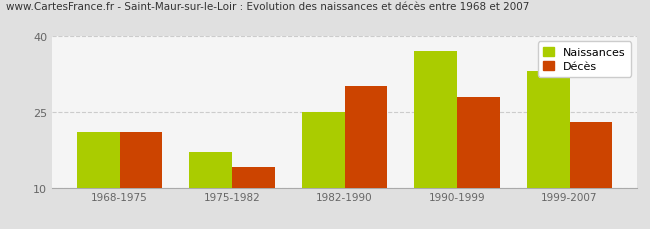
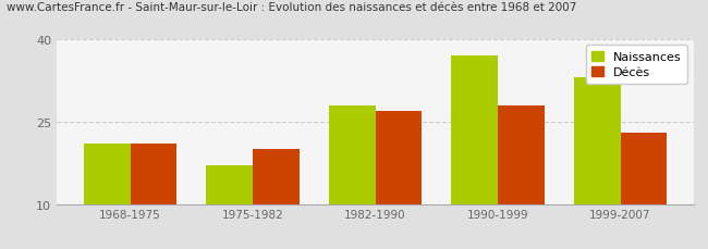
Décès/1975-1982: 14 -> 20
Naissances/1982-1990: 25 -> 28
Décès/1982-1990: 30 -> 27
